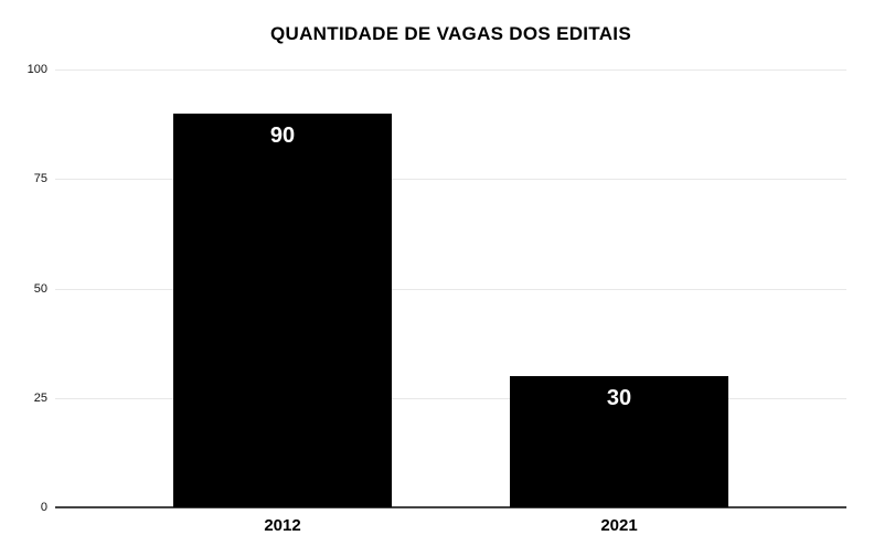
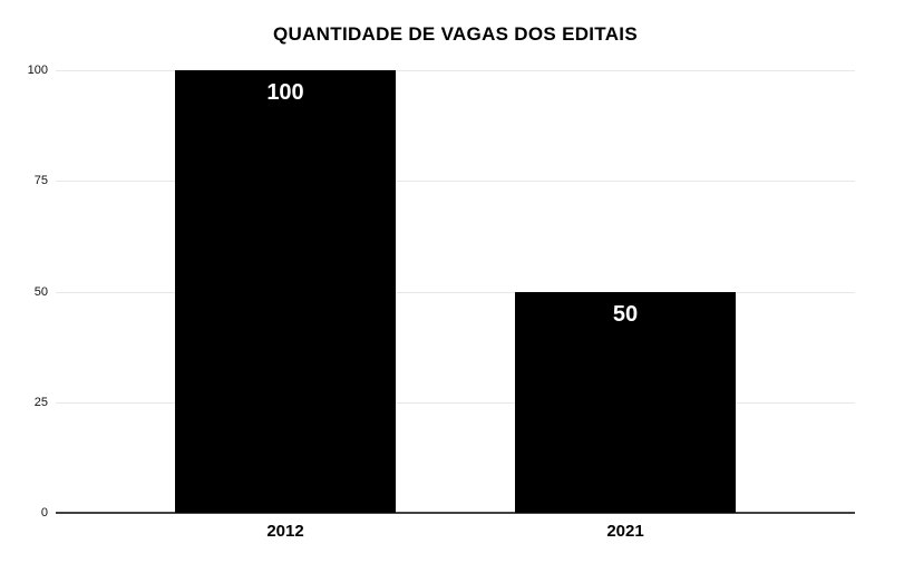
2012: 90 -> 100
2021: 30 -> 50
